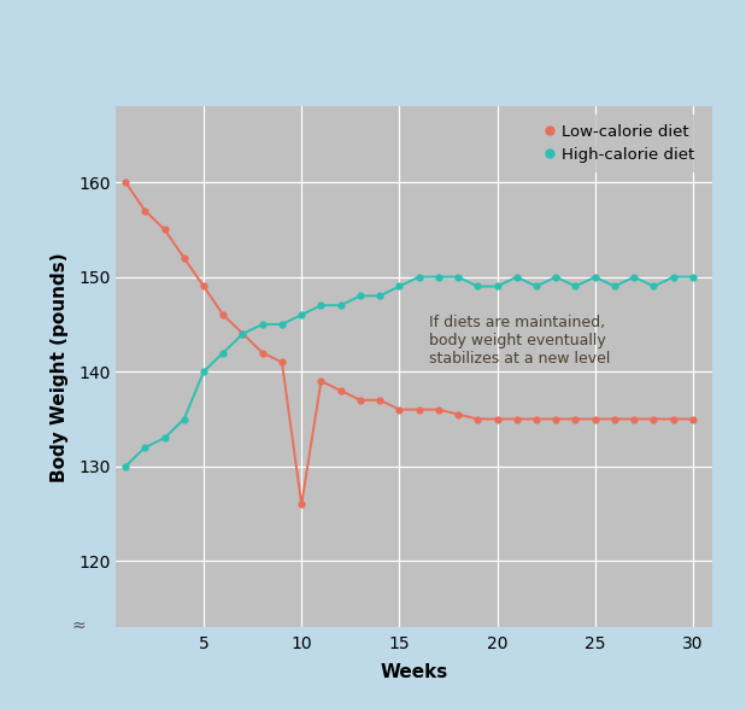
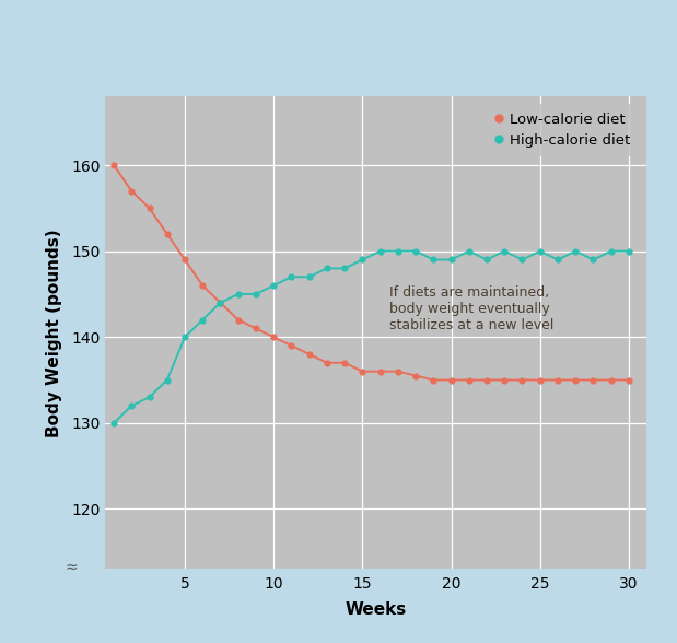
Low-calorie diet/10: 126.0 -> 140.0
